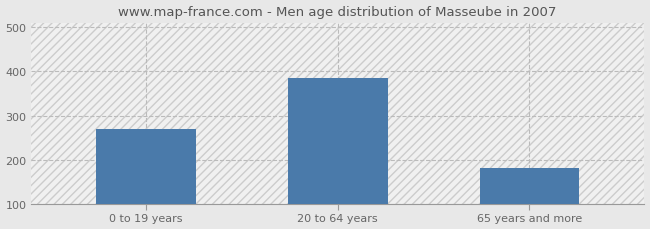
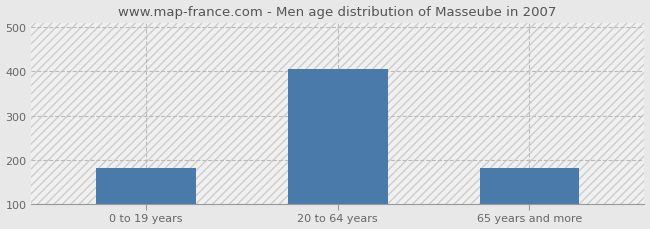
0 to 19 years: 270 -> 182
20 to 64 years: 385 -> 405
